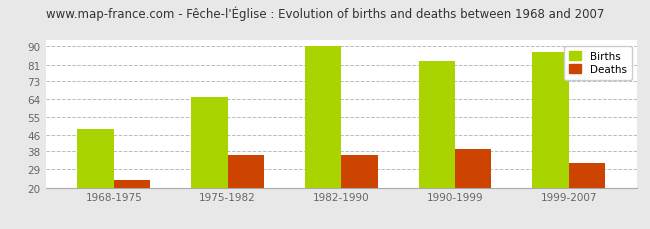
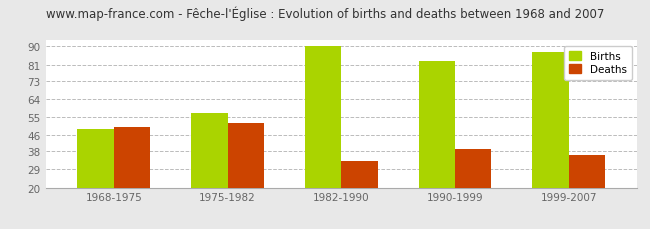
Deaths/1968-1975: 24 -> 50
Births/1975-1982: 65 -> 57
Deaths/1975-1982: 36 -> 52
Deaths/1982-1990: 36 -> 33
Deaths/1999-2007: 32 -> 36
